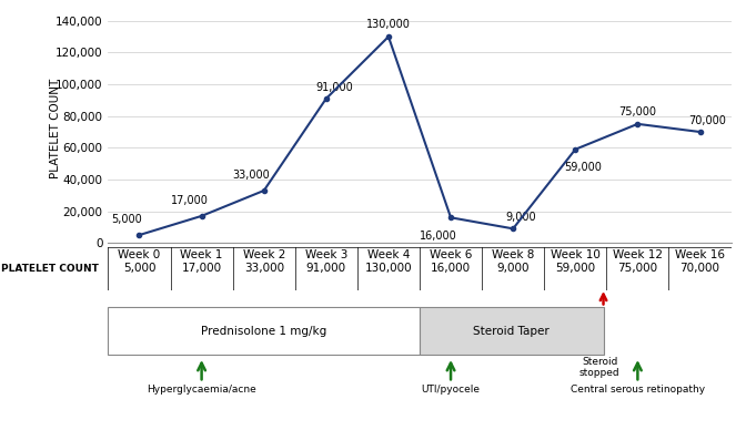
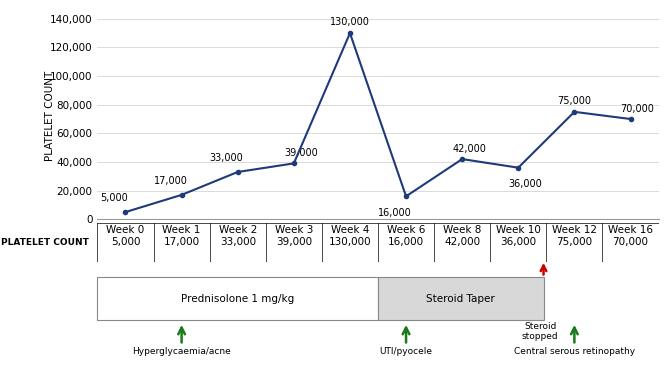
Week 3: 91,000 -> 39,000
Week 8: 9,000 -> 42,000
Week 10: 59,000 -> 36,000
